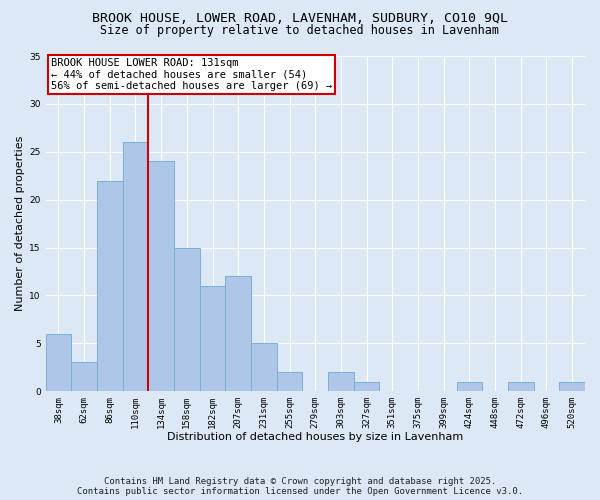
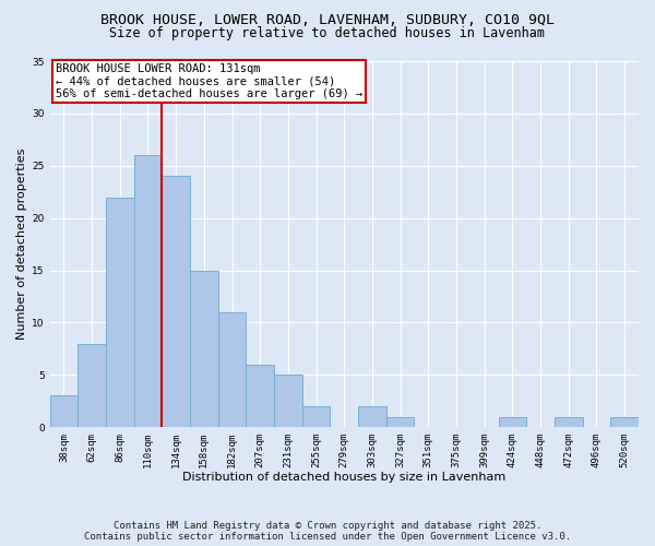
38sqm: 6 -> 3
62sqm: 3 -> 8
207sqm: 12 -> 6
